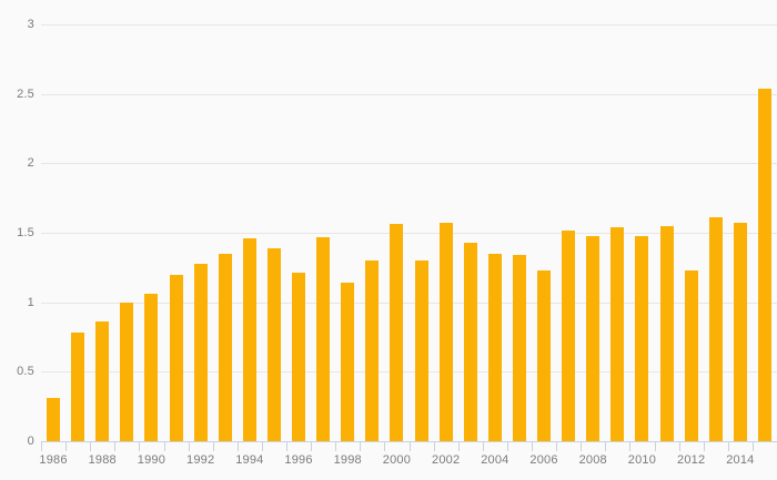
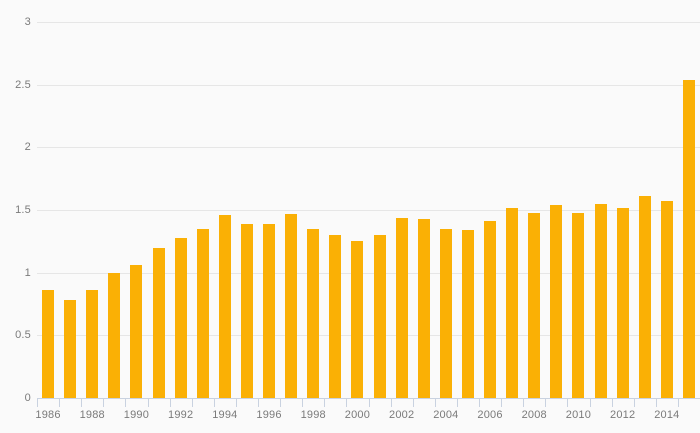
1986: 0.31 -> 0.86
1996: 1.21 -> 1.39
1998: 1.14 -> 1.35
2000: 1.56 -> 1.25
2002: 1.57 -> 1.44
2006: 1.23 -> 1.41
2012: 1.23 -> 1.52
